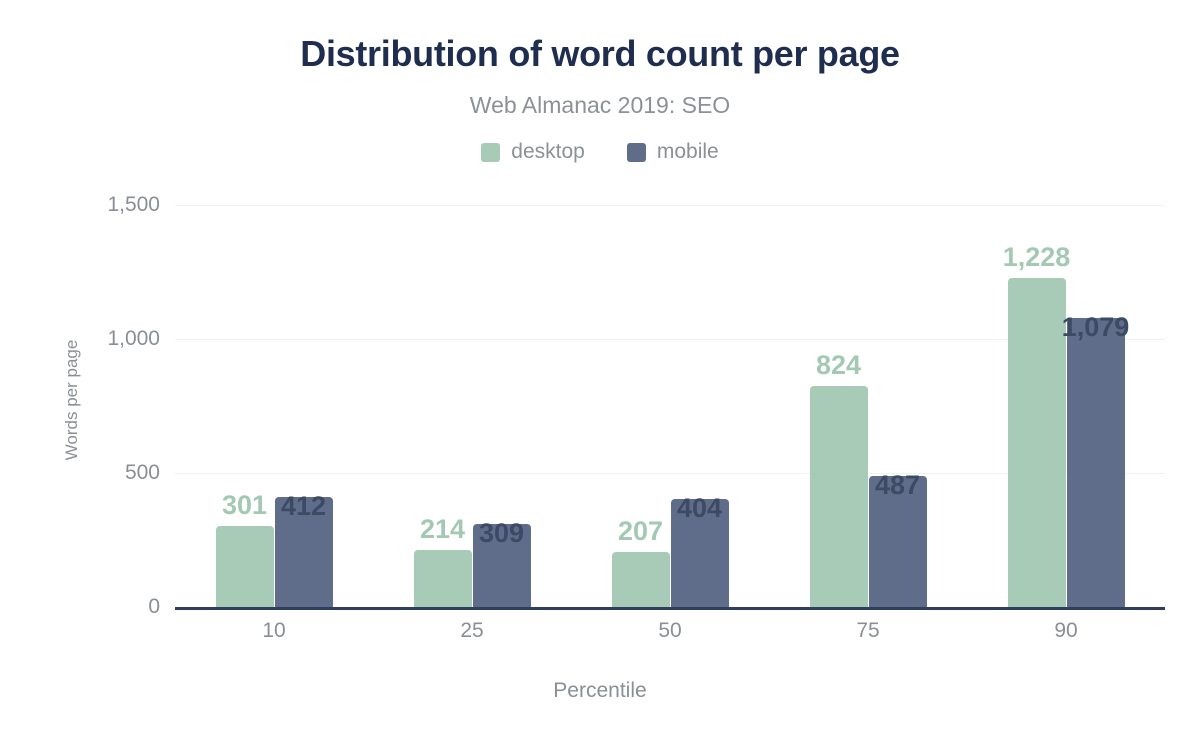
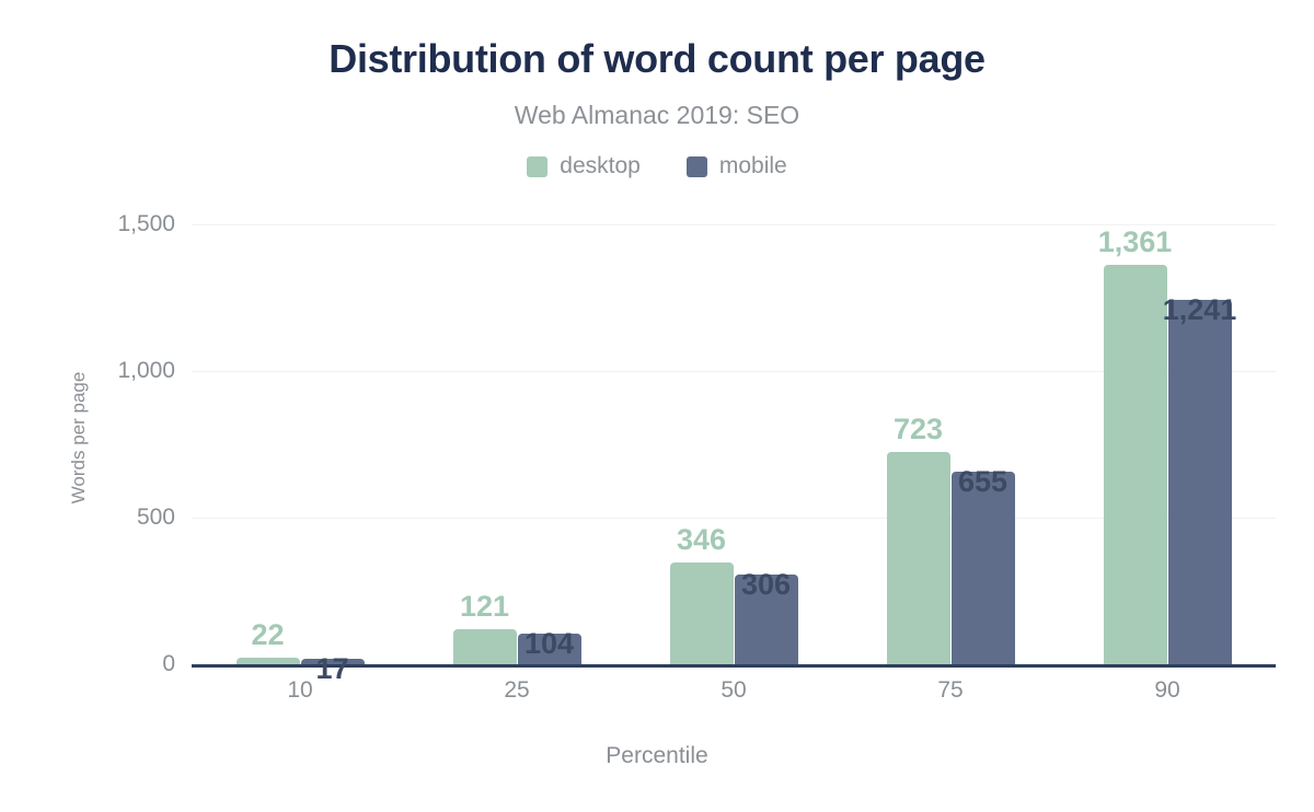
desktop/10: 301 -> 22
mobile/10: 412 -> 17
desktop/25: 214 -> 121
mobile/25: 309 -> 104
desktop/50: 207 -> 346
mobile/50: 404 -> 306
desktop/75: 824 -> 723
mobile/75: 487 -> 655
desktop/90: 1,228 -> 1,361
mobile/90: 1,079 -> 1,241
